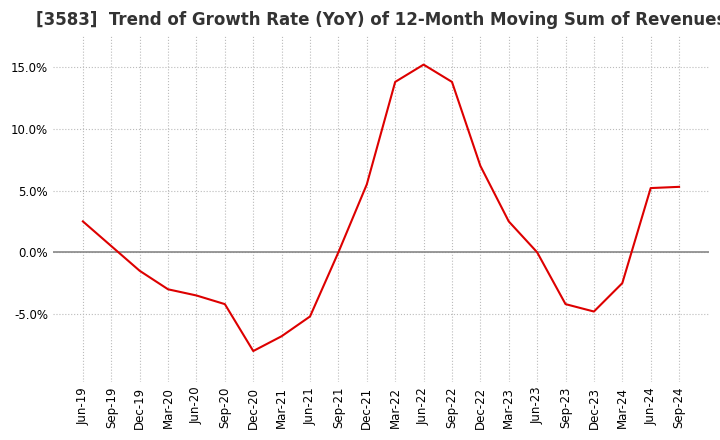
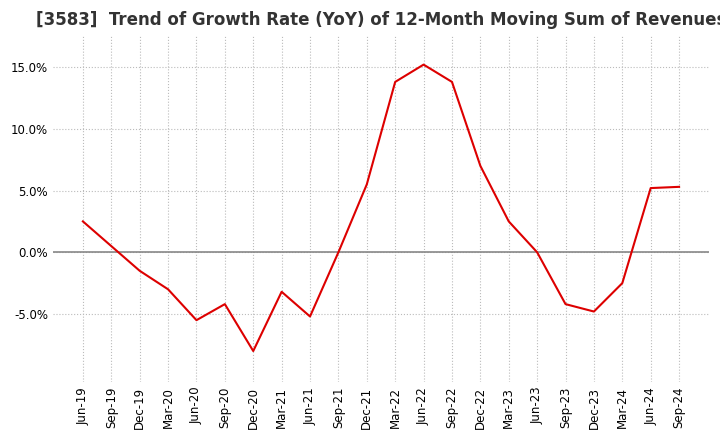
Jun-20: -3.5% -> -5.5%
Mar-21: -6.8% -> -3.2%
